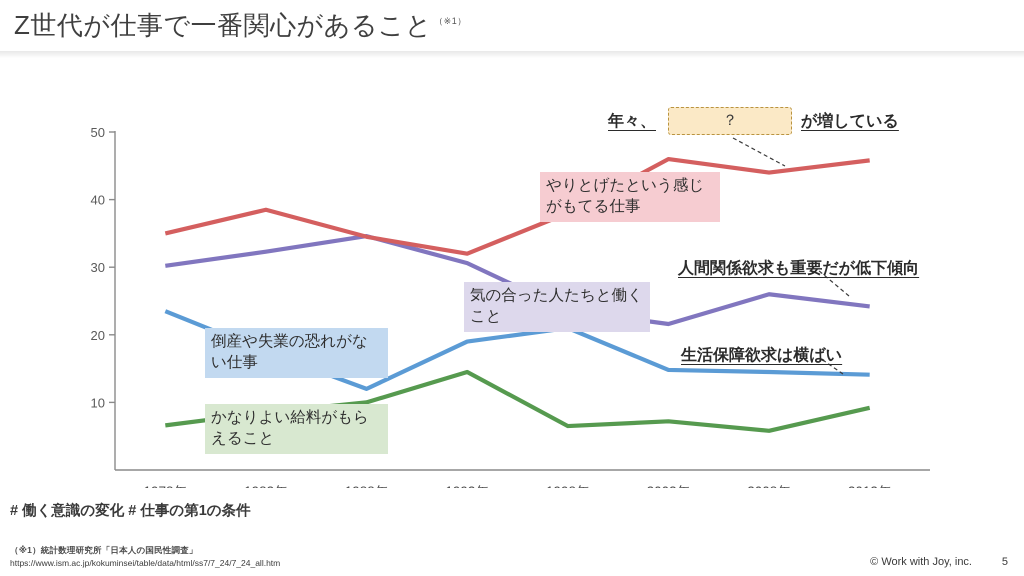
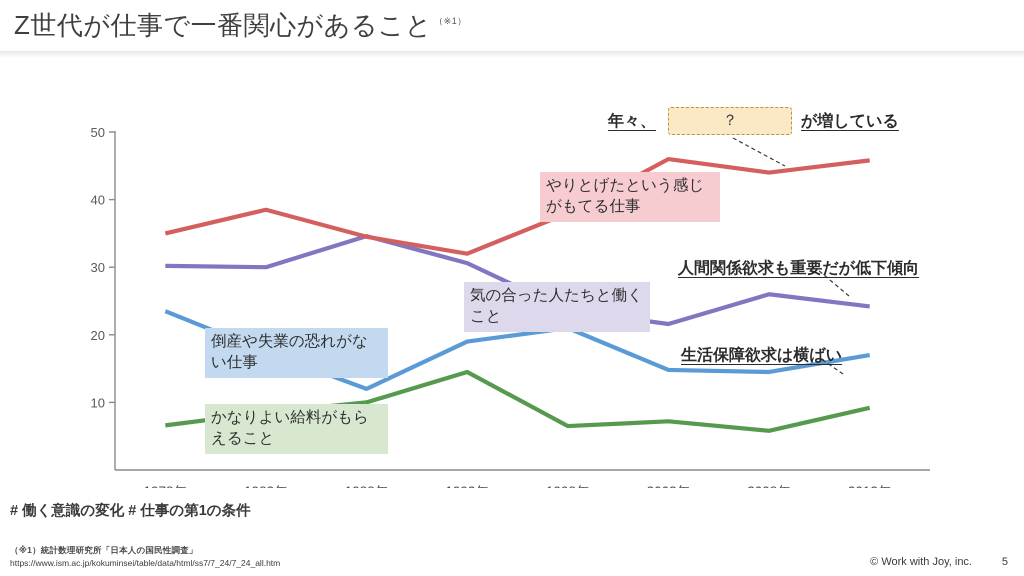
気の合った人たちと働くこと/1983年: 32 -> 30
倒産や失業の恐れがない仕事/2013年: 14 -> 17
